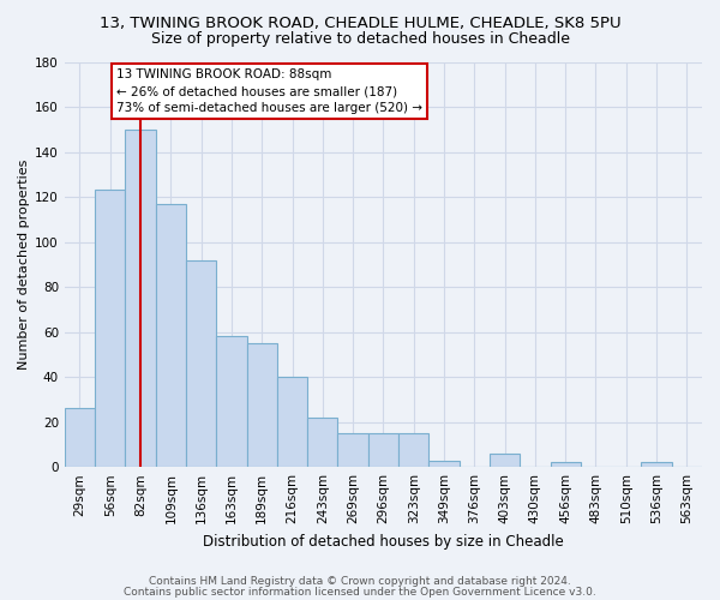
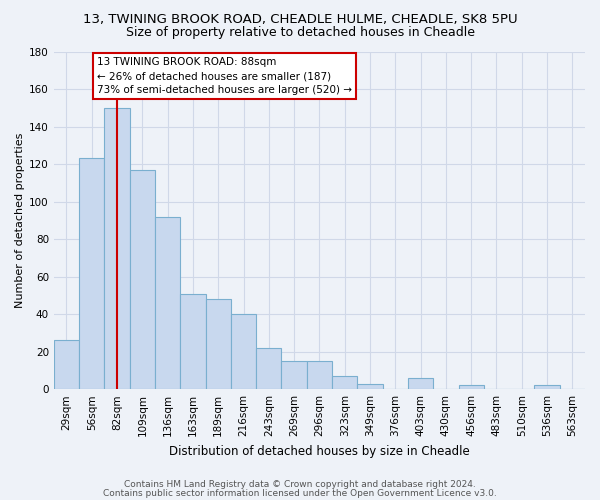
163sqm: 58 -> 51
189sqm: 55 -> 48
323sqm: 15 -> 7
